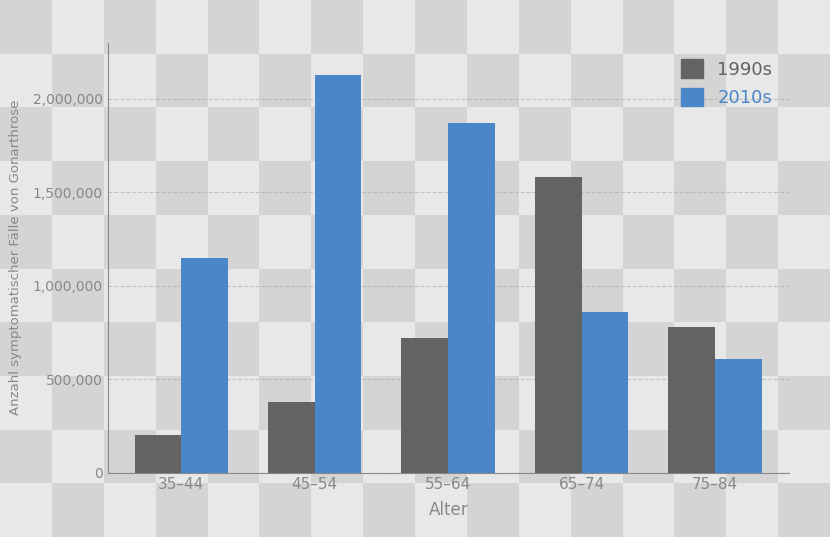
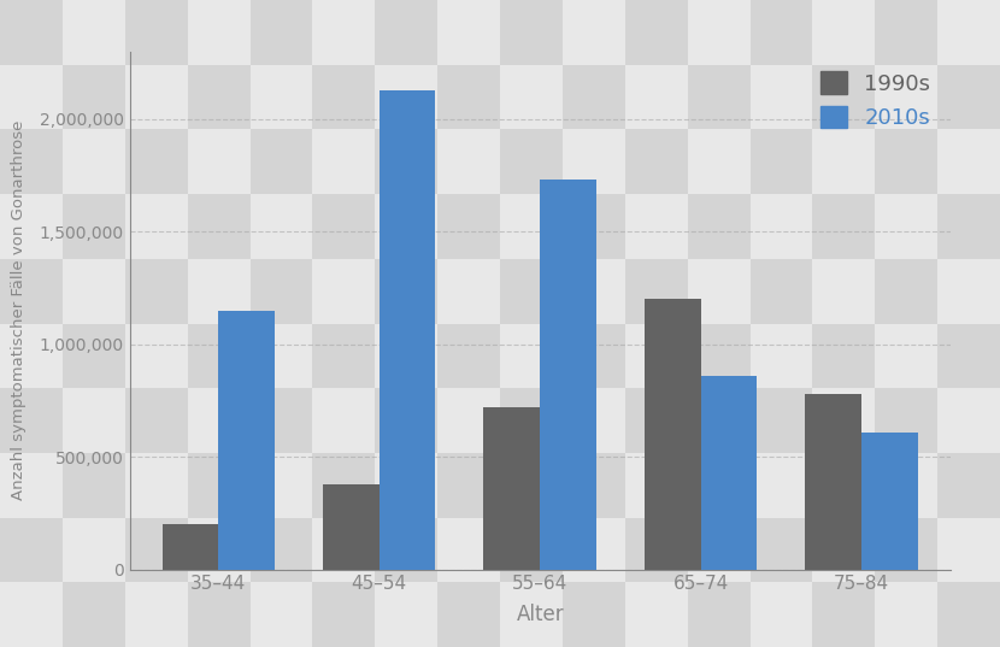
2010s/55–64: 1,870,000 -> 1,730,000
1990s/65–74: 1,580,000 -> 1,200,000
